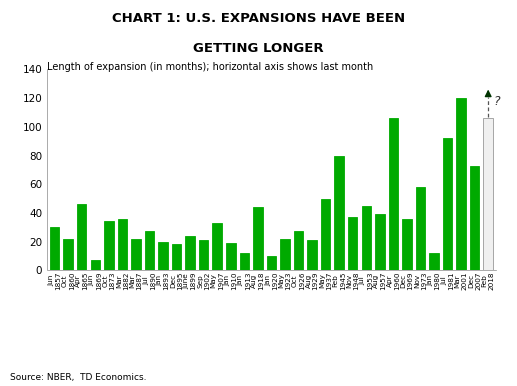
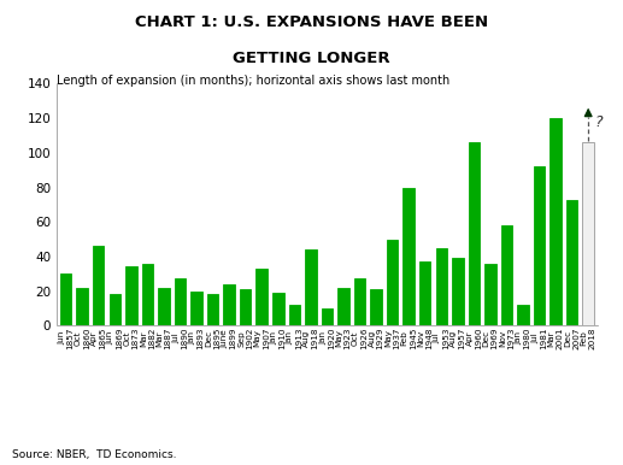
Jun 1869: 7 -> 18
